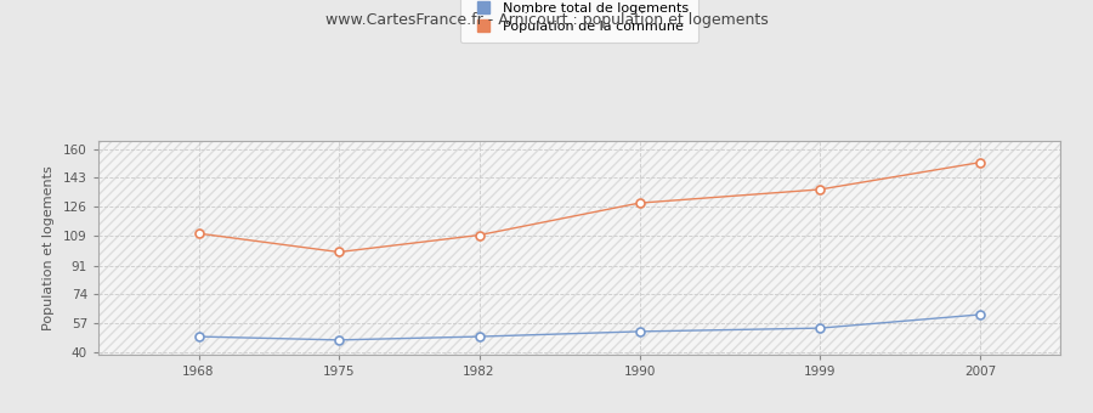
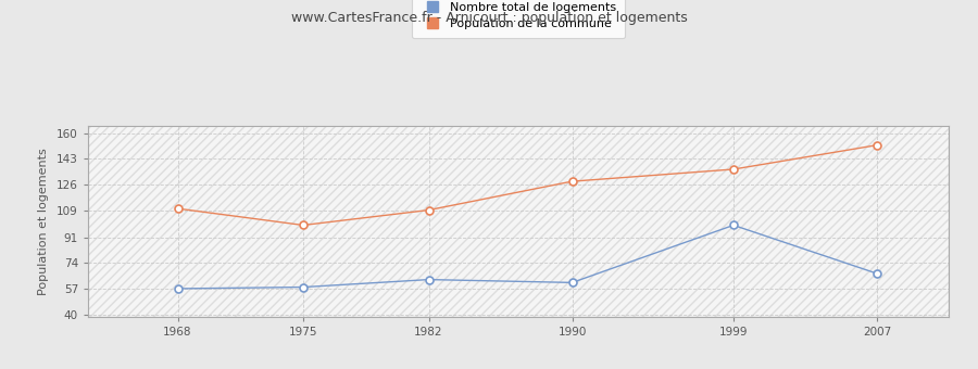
Nombre total de logements/1968: 49 -> 57
Nombre total de logements/1975: 47 -> 58
Nombre total de logements/1982: 49 -> 63
Nombre total de logements/1990: 52 -> 61
Nombre total de logements/1999: 54 -> 99
Nombre total de logements/2007: 62 -> 67
